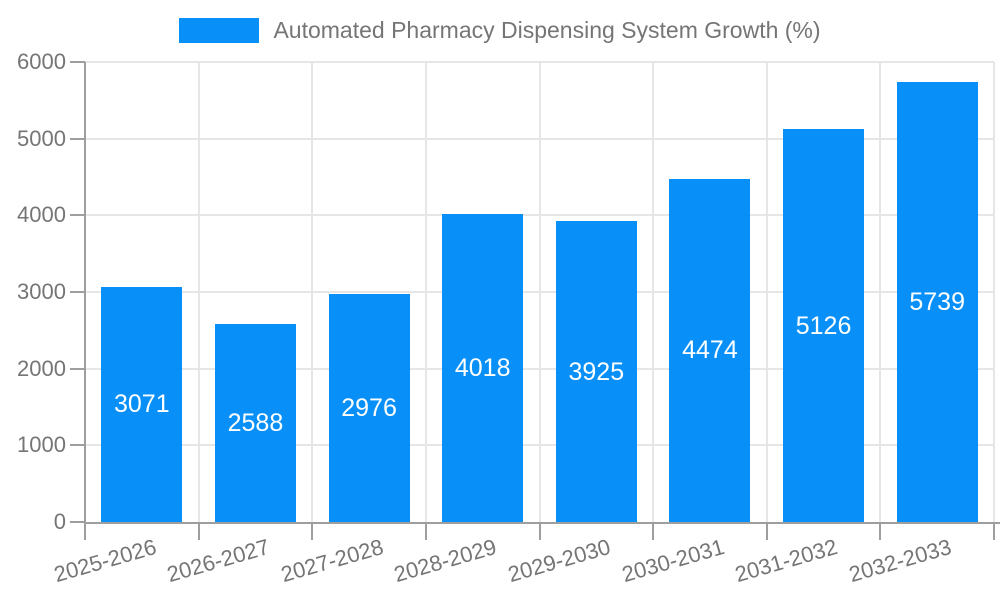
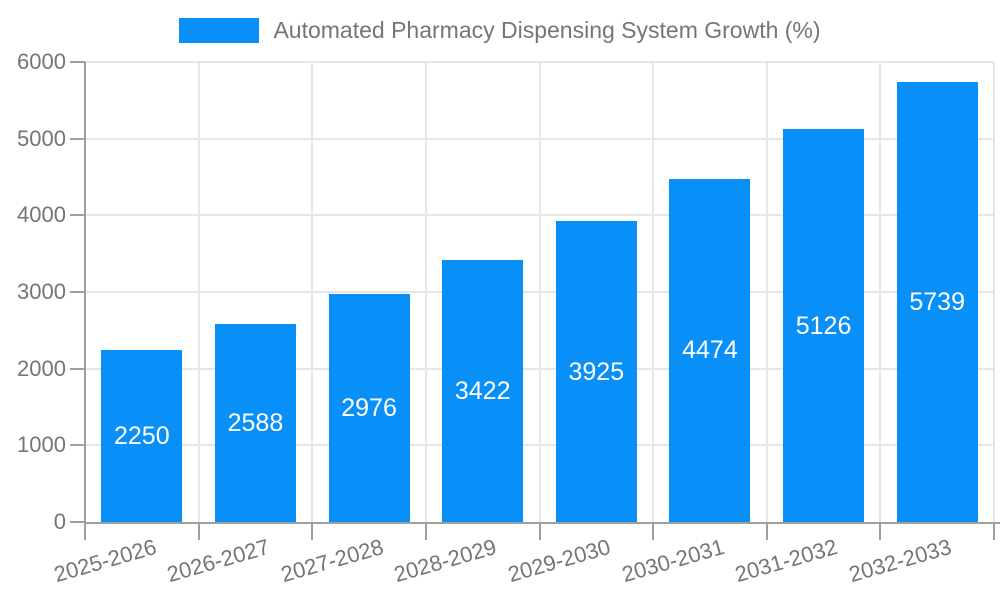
2025-2026: 3071 -> 2250
2028-2029: 4018 -> 3422
